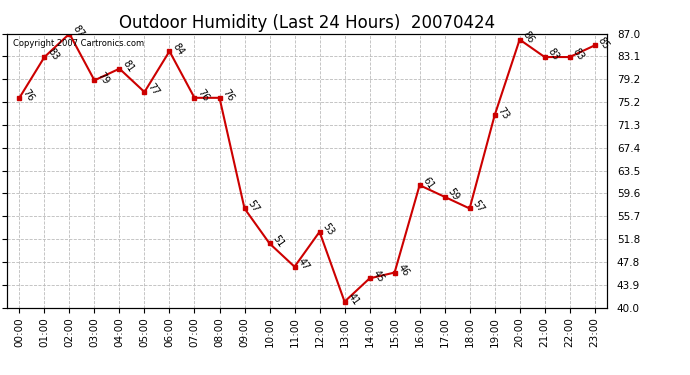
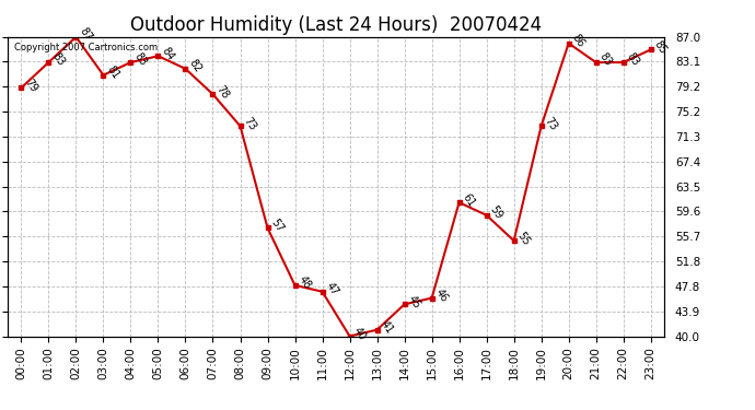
00:00: 76 -> 79
03:00: 79 -> 81
04:00: 81 -> 83
05:00: 77 -> 84
06:00: 84 -> 82
07:00: 76 -> 78
08:00: 76 -> 73
10:00: 51 -> 48
12:00: 53 -> 40
18:00: 57 -> 55
